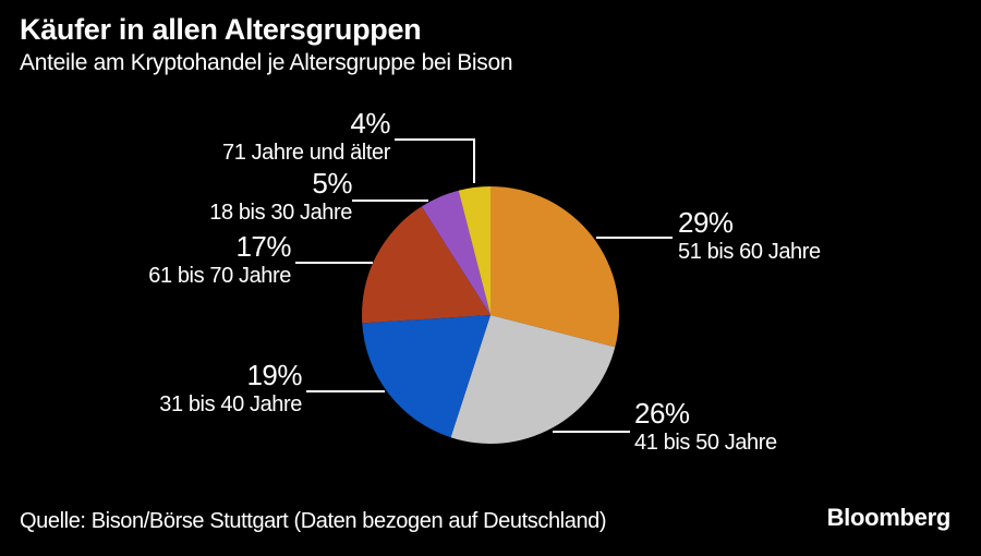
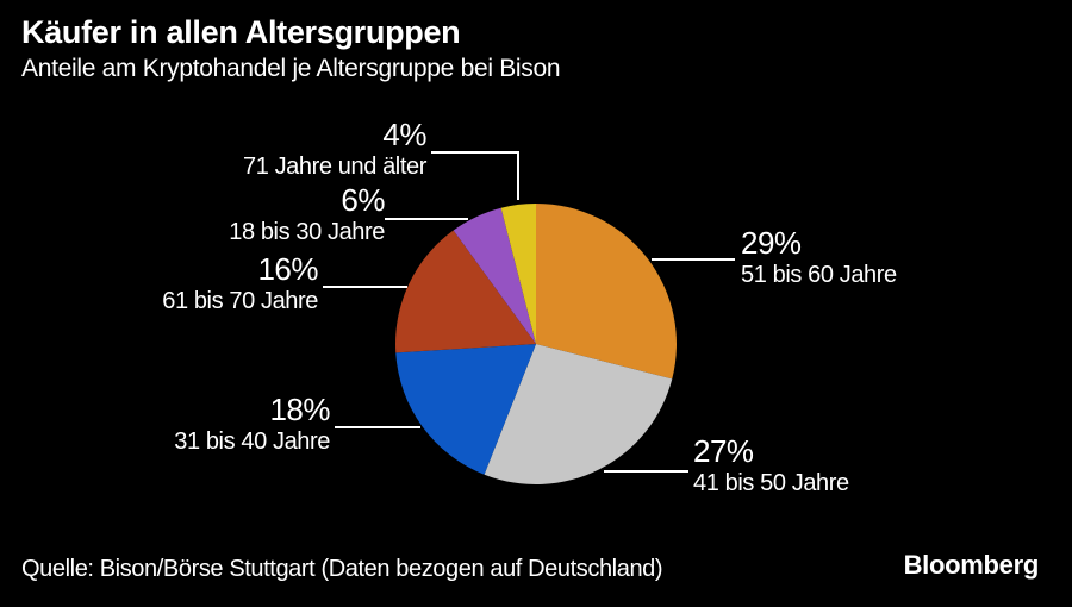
41 bis 50 Jahre: 26% -> 27%
31 bis 40 Jahre: 19% -> 18%
61 bis 70 Jahre: 17% -> 16%
18 bis 30 Jahre: 5% -> 6%
